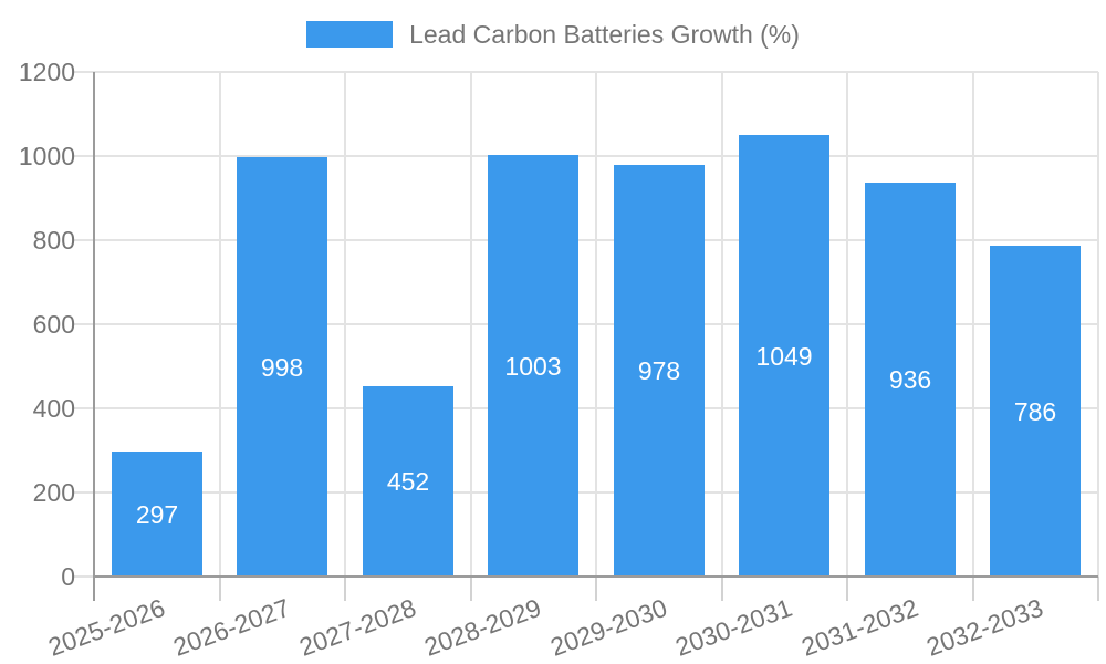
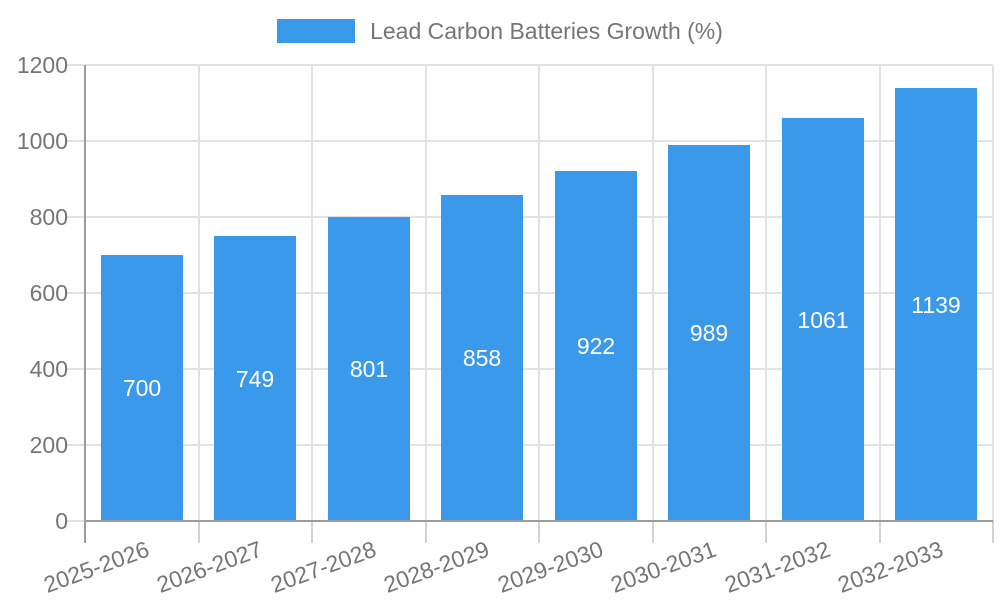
2025-2026: 297 -> 700
2026-2027: 998 -> 749
2027-2028: 452 -> 801
2028-2029: 1003 -> 858
2029-2030: 978 -> 922
2030-2031: 1049 -> 989
2031-2032: 936 -> 1061
2032-2033: 786 -> 1139
